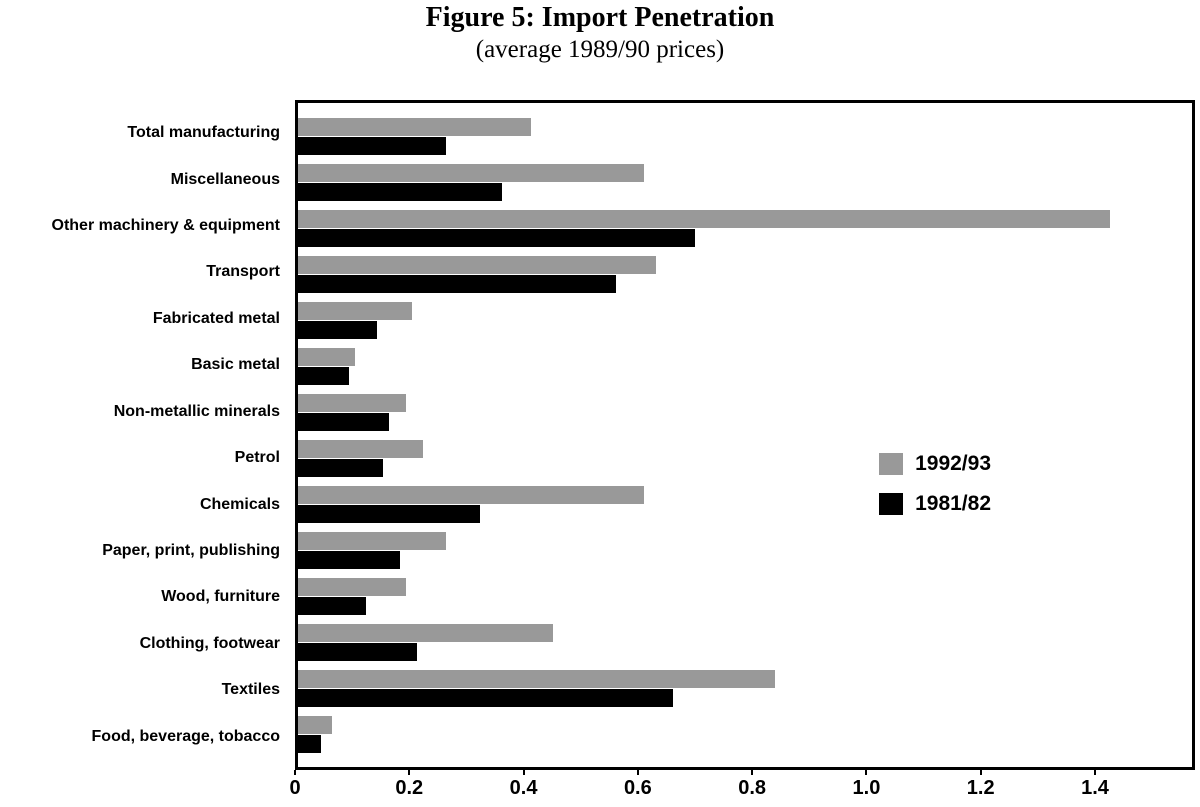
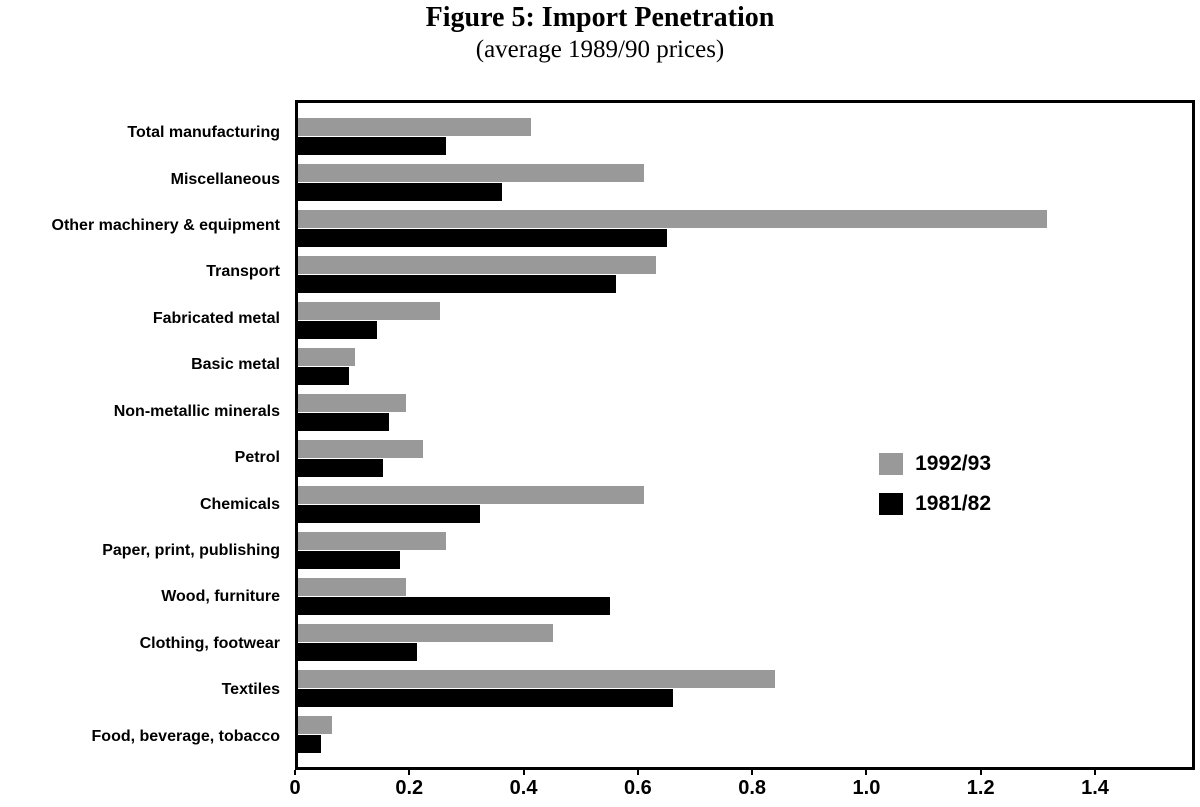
1992/93/Other machinery & equipment: 1.43 -> 1.32
1981/82/Other machinery & equipment: 0.70 -> 0.65
1992/93/Fabricated metal: 0.20 -> 0.25
1981/82/Wood, furniture: 0.12 -> 0.55
